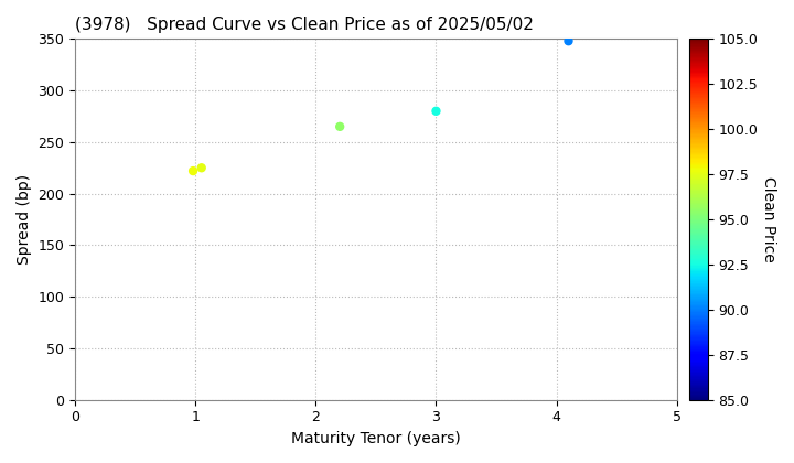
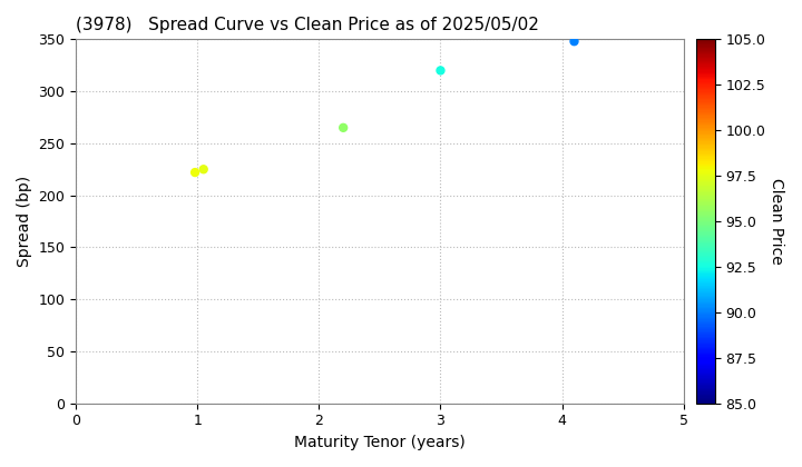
3: 280 -> 320
